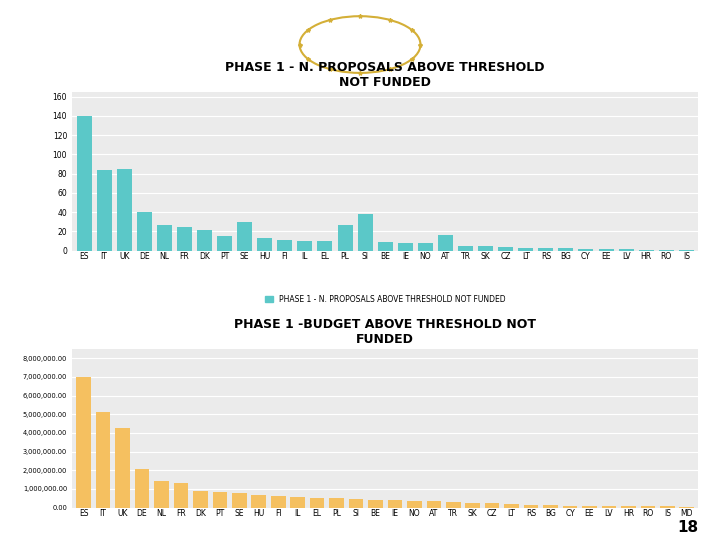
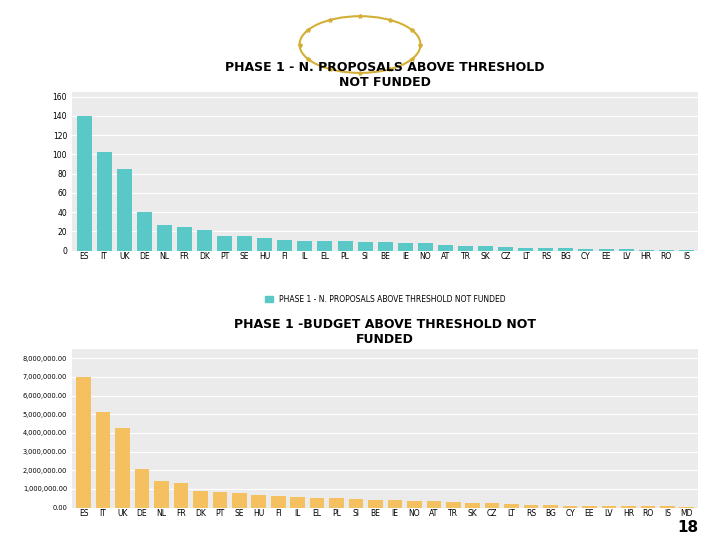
PHASE 1 - N. PROPOSALS ABOVE THRESHOLD NOT FUNDED/IT: 84 -> 102
PHASE 1 - N. PROPOSALS ABOVE THRESHOLD NOT FUNDED/SE: 30 -> 15
PHASE 1 - N. PROPOSALS ABOVE THRESHOLD NOT FUNDED/PL: 26 -> 10
PHASE 1 - N. PROPOSALS ABOVE THRESHOLD NOT FUNDED/SI: 38 -> 9
PHASE 1 - N. PROPOSALS ABOVE THRESHOLD NOT FUNDED/AT: 16 -> 6
